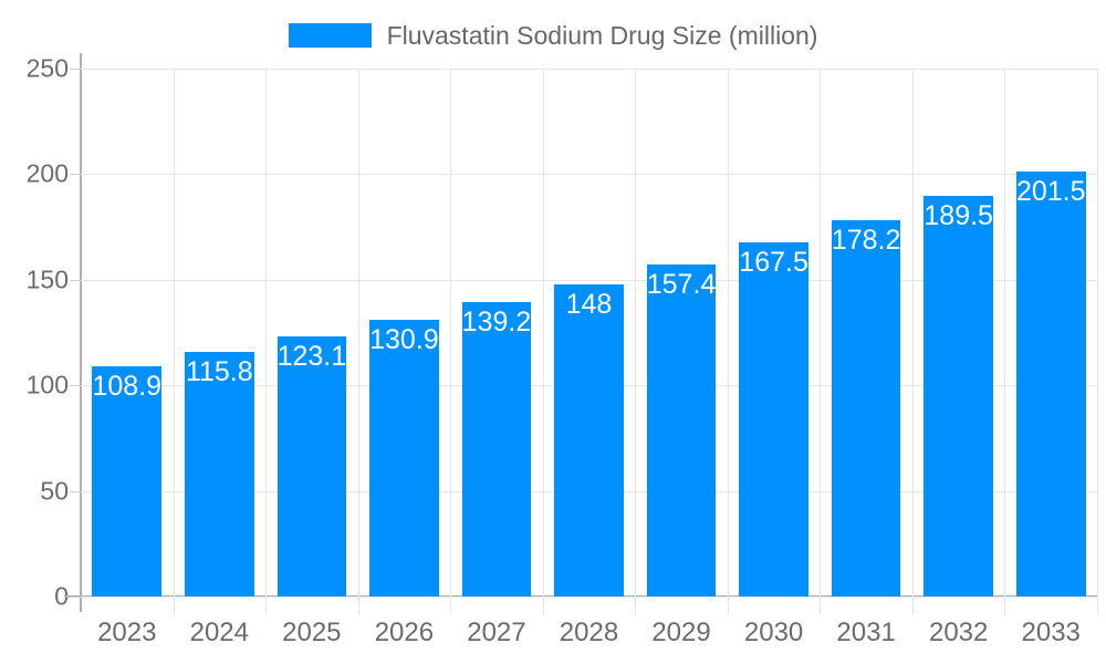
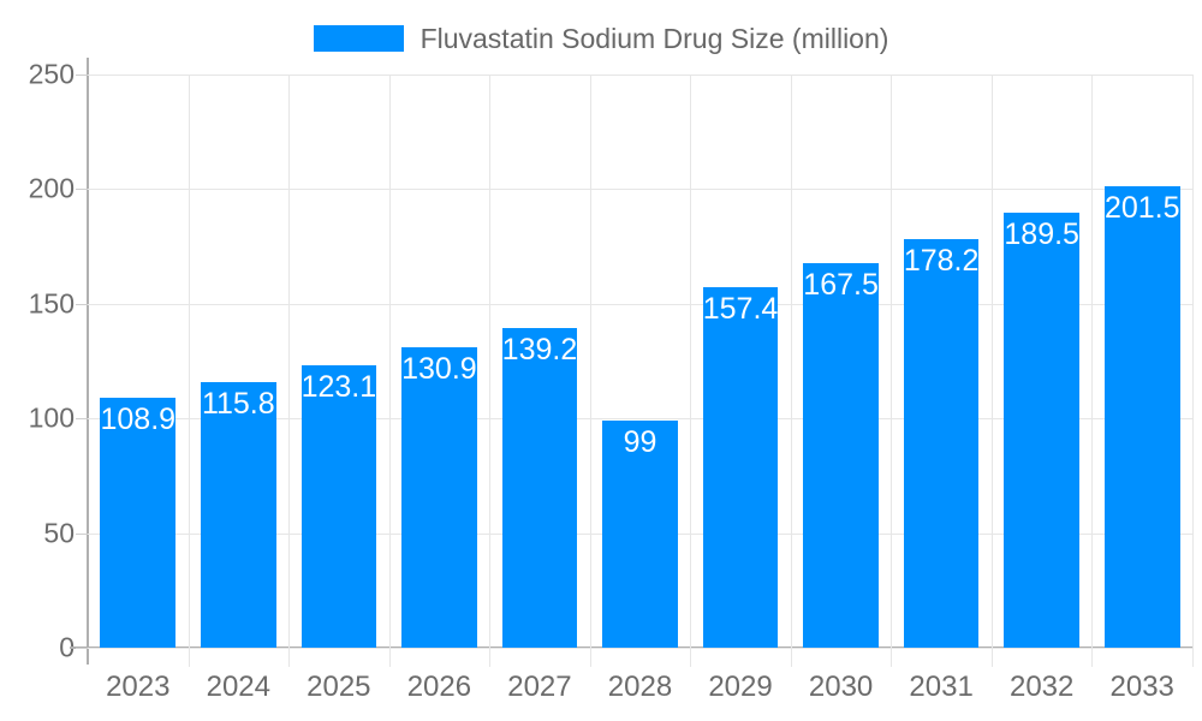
2028: 148 -> 99
